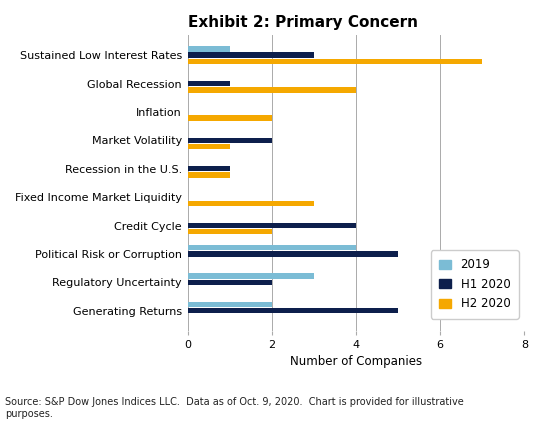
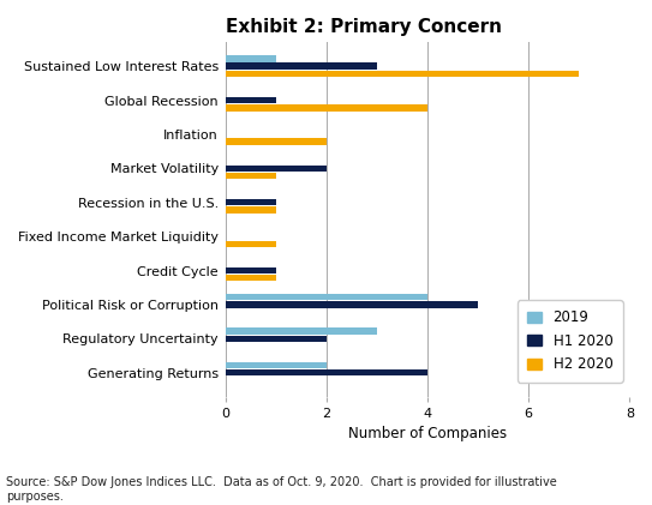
H2 2020/Fixed Income Market Liquidity: 3 -> 1
H1 2020/Credit Cycle: 4 -> 1
H2 2020/Credit Cycle: 2 -> 1
H1 2020/Generating Returns: 5 -> 4
